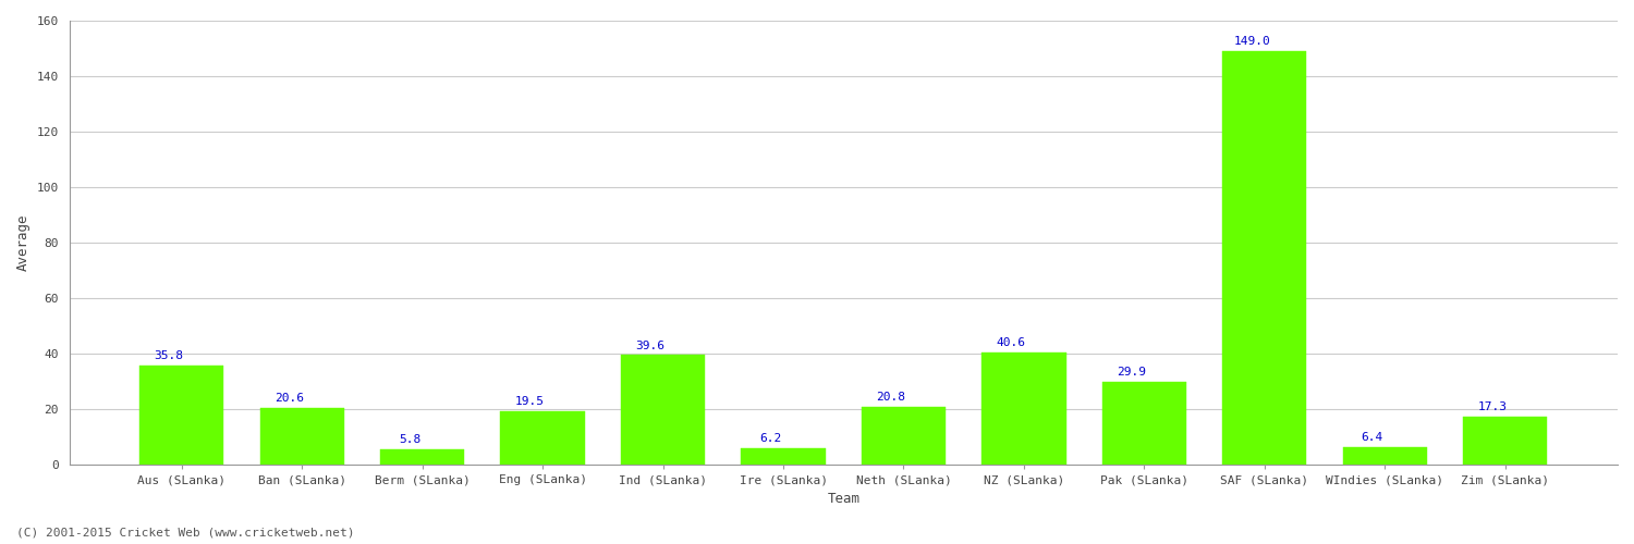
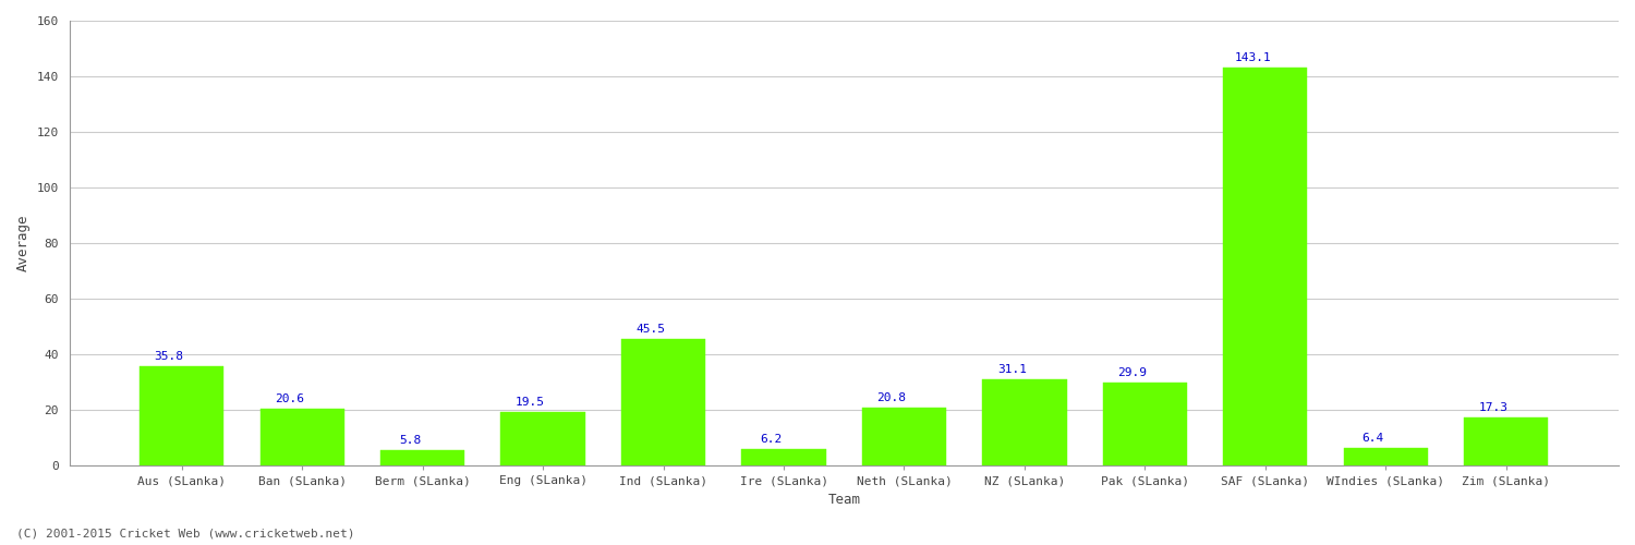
Ind (SLanka): 39.6 -> 45.5
NZ (SLanka): 40.6 -> 31.1
SAF (SLanka): 149.0 -> 143.1
